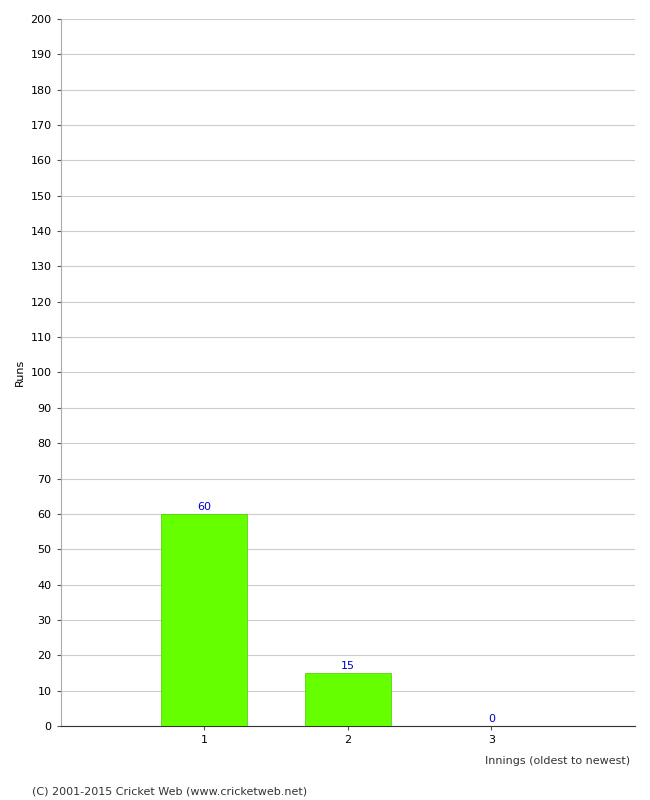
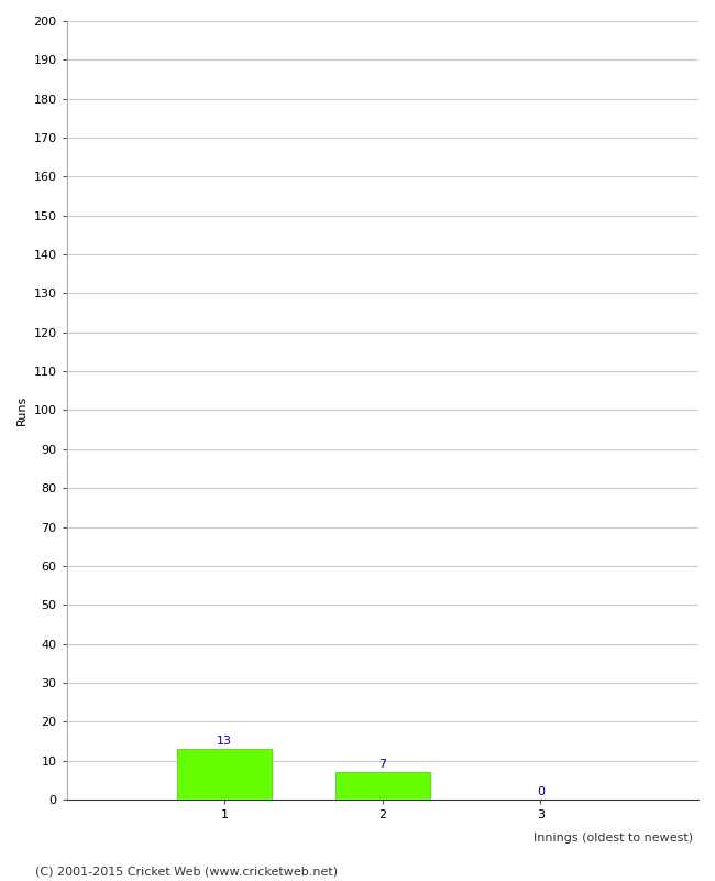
1: 60 -> 13
2: 15 -> 7
